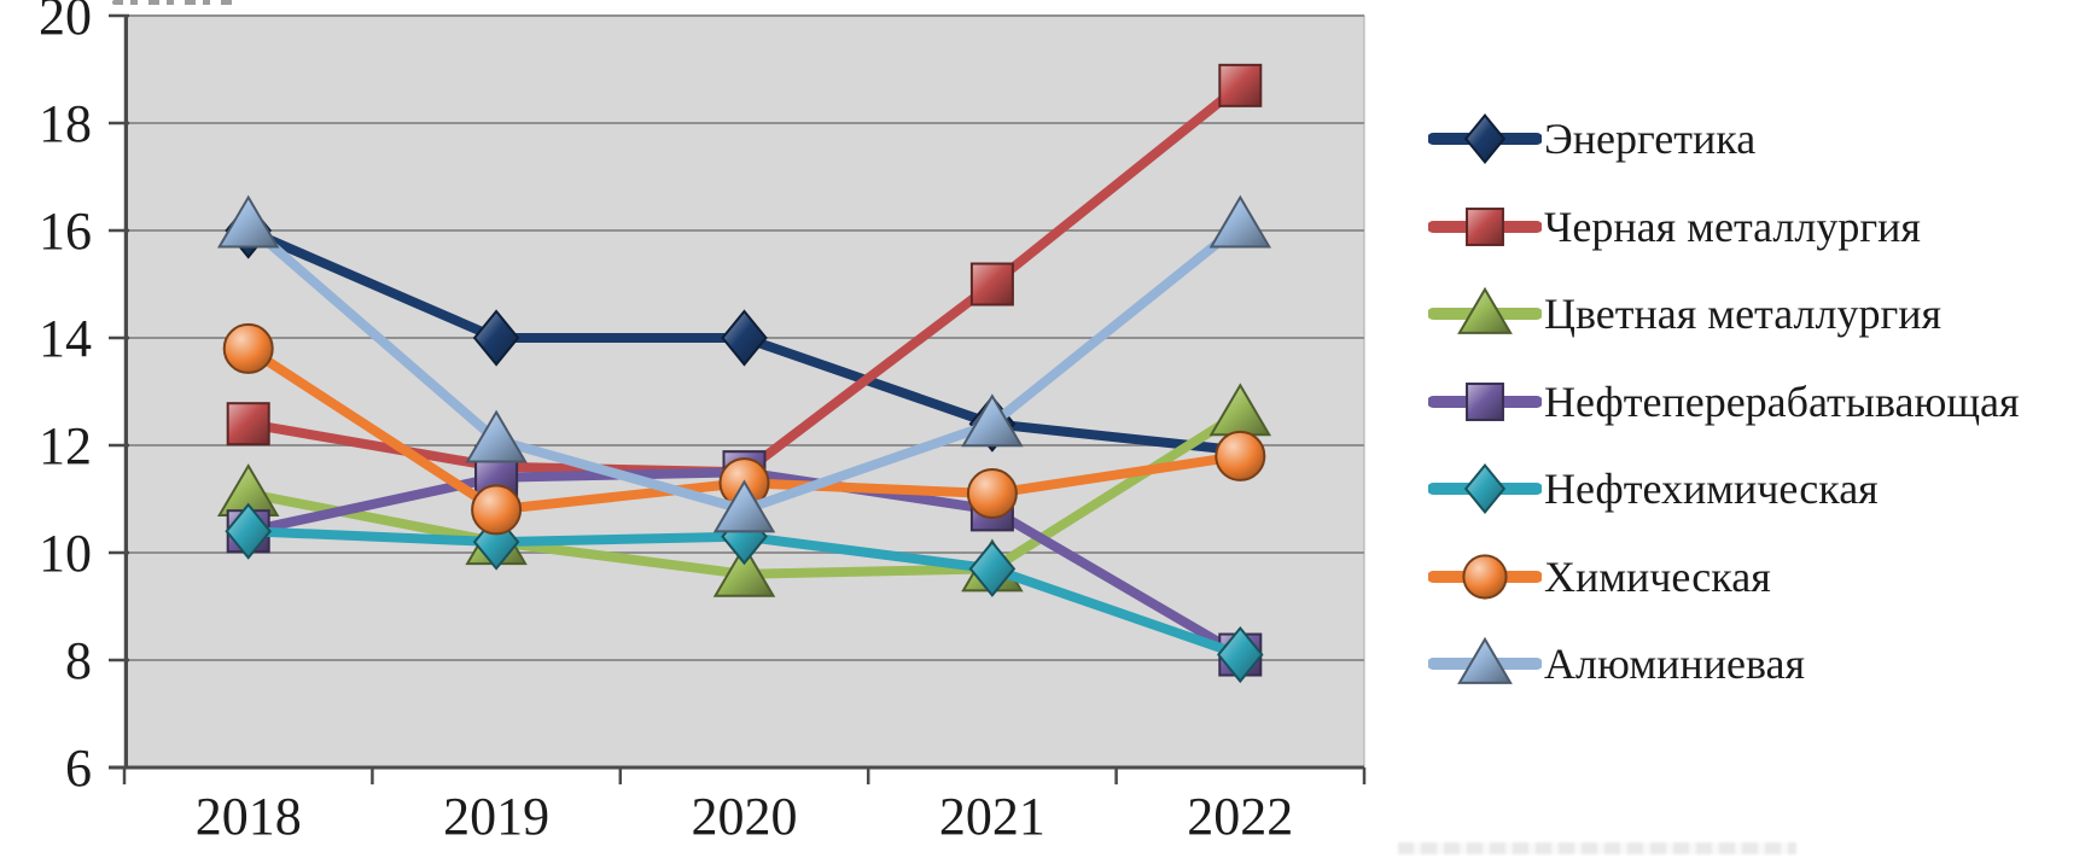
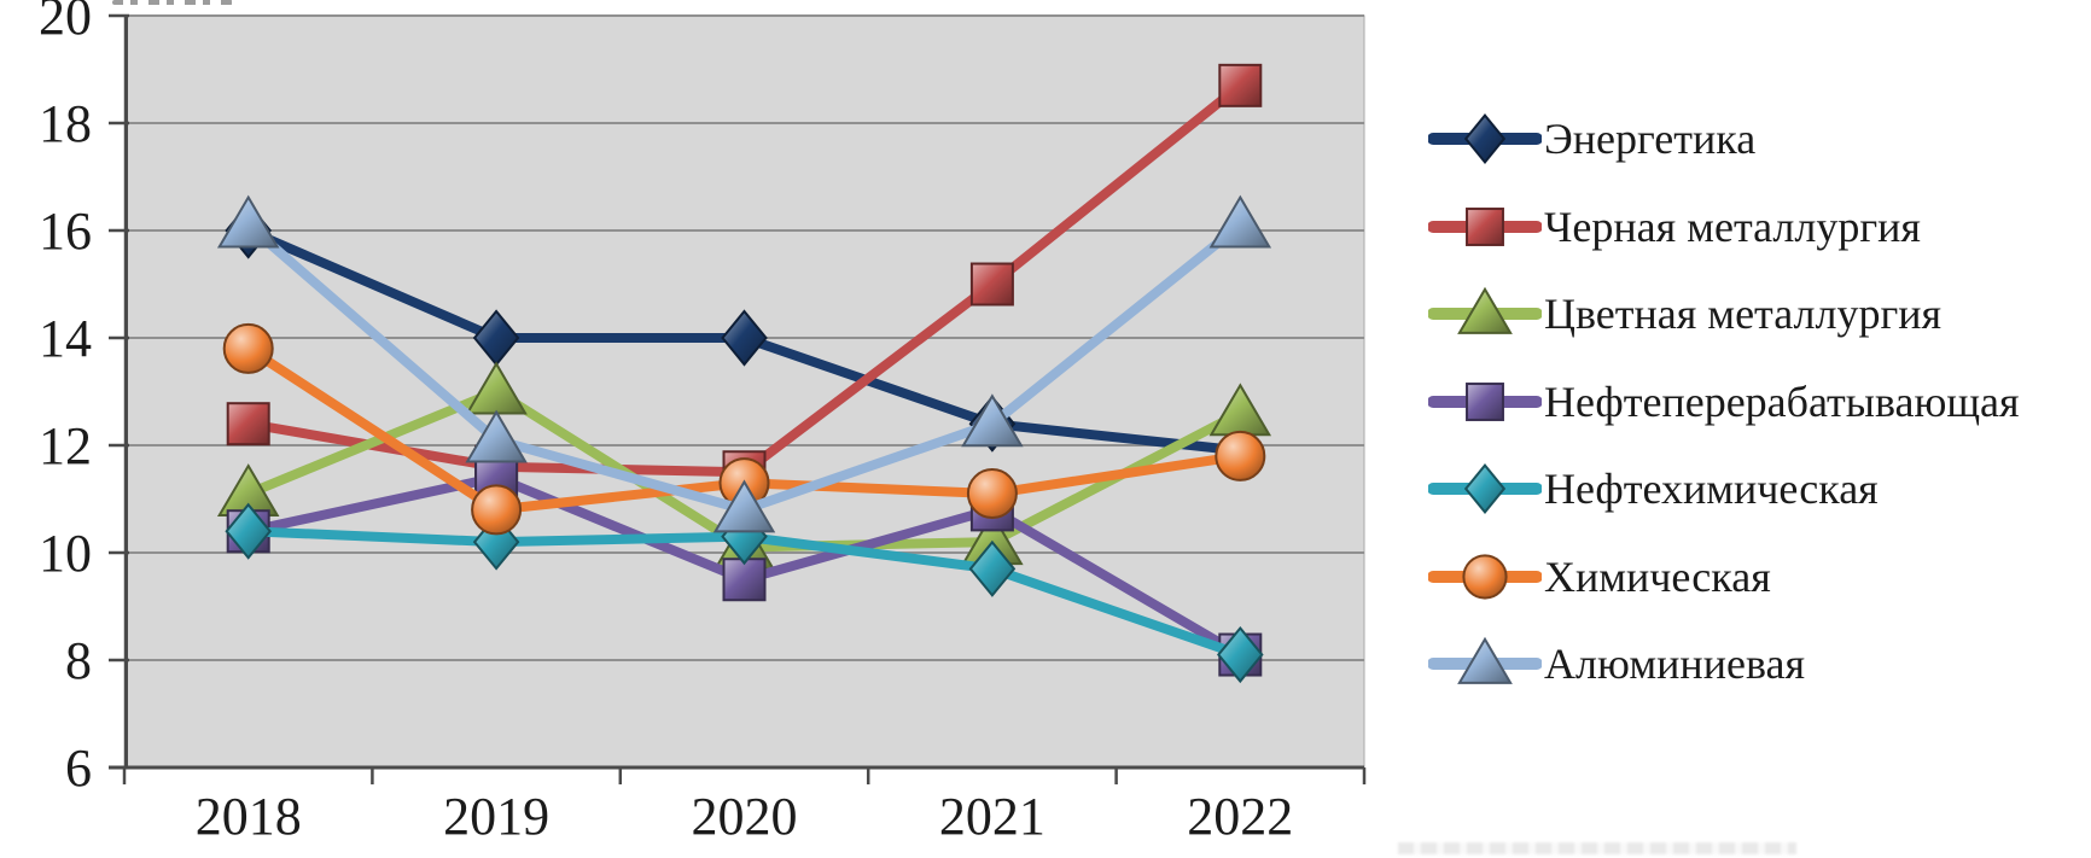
Цветная металлургия/2019: 10.2 -> 13.0
Цветная металлургия/2020: 9.6 -> 10.1
Нефтеперерабатывающая/2020: 11.5 -> 9.5
Цветная металлургия/2021: 9.7 -> 10.2
